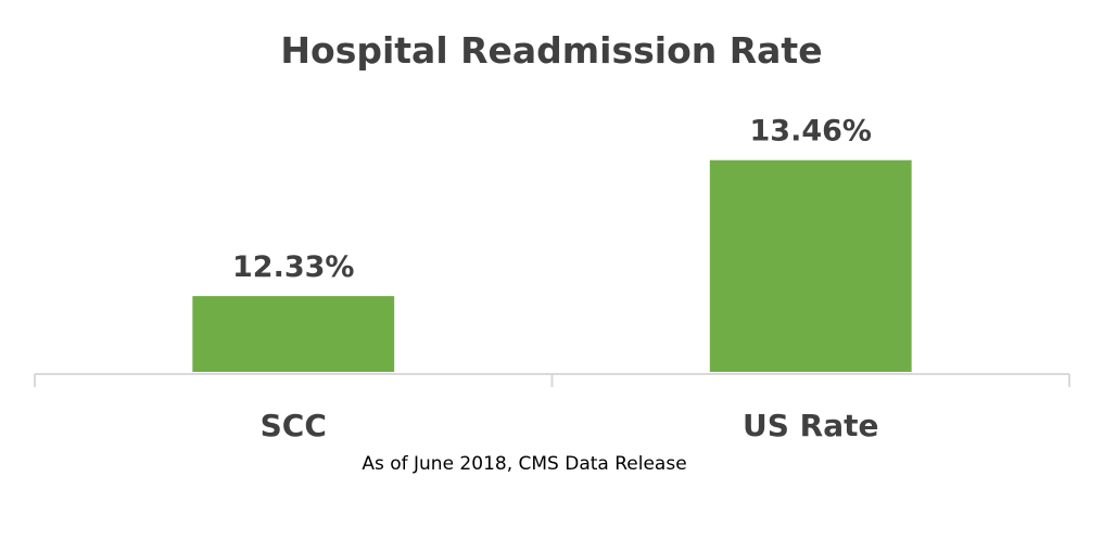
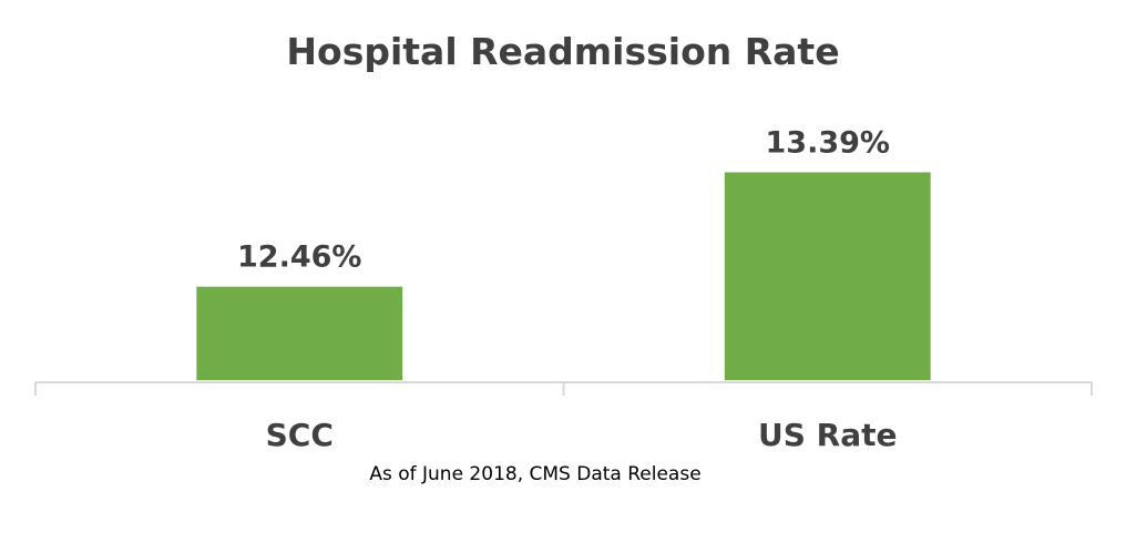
SCC: 12.33% -> 12.46%
US Rate: 13.46% -> 13.39%
